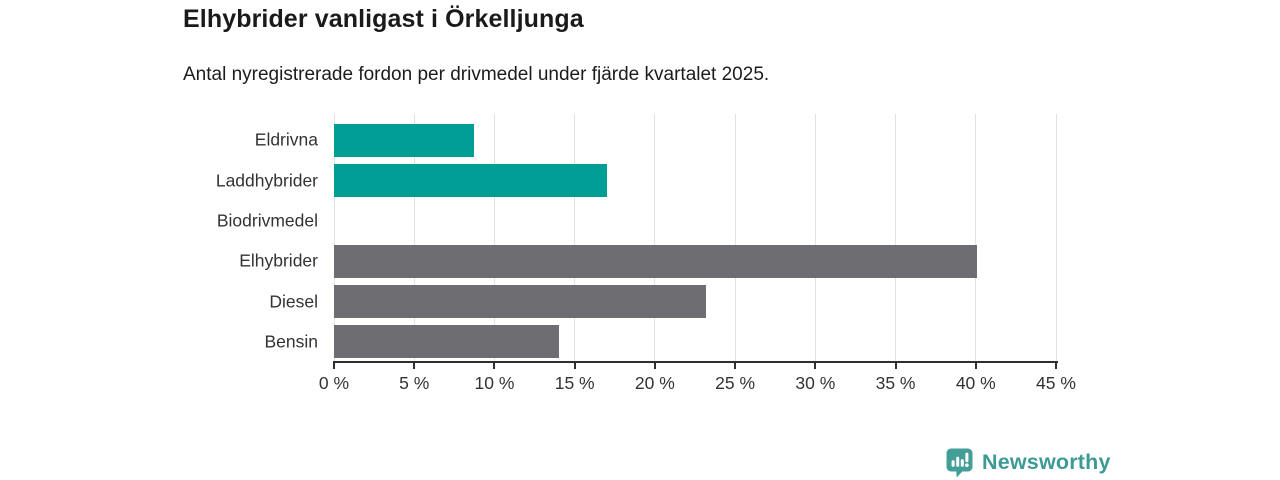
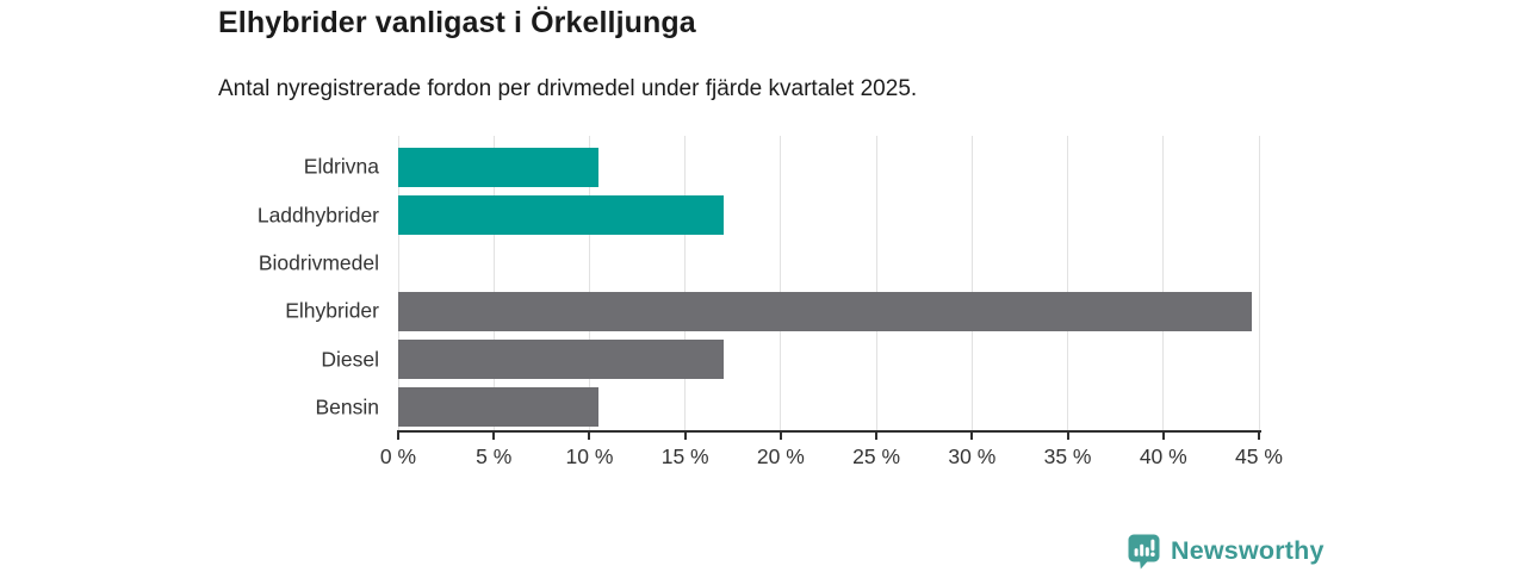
Eldrivna: 8.7% -> 10.5%
Elhybrider: 40.1% -> 44.6%
Diesel: 23.2% -> 17.0%
Bensin: 14.0% -> 10.5%
